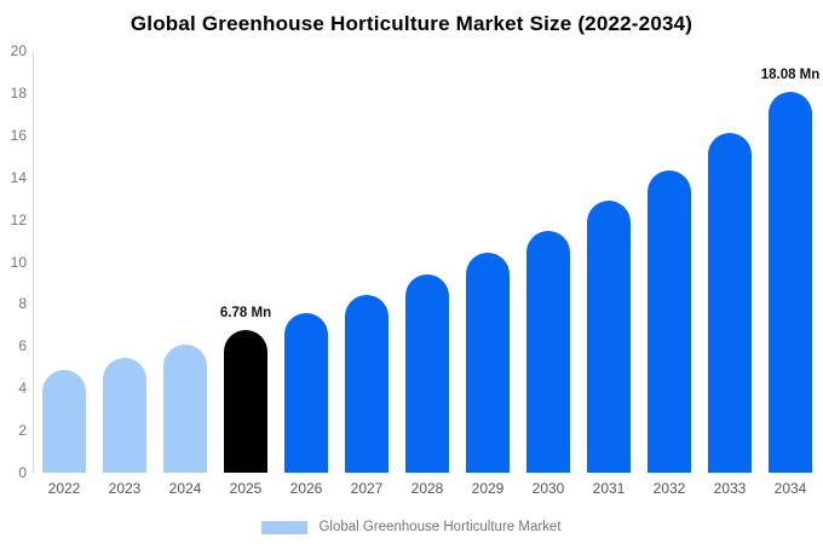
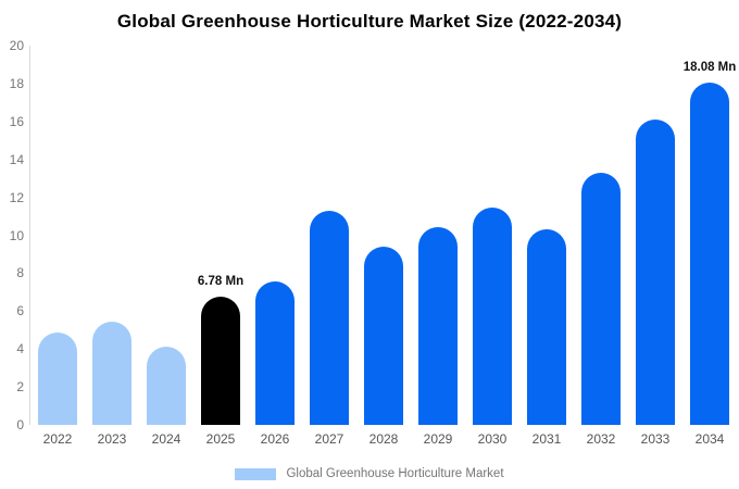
2024: 6.0 -> 4.1
2027: 8.4 -> 11.3
2031: 12.9 -> 10.3
2032: 14.3 -> 13.3
